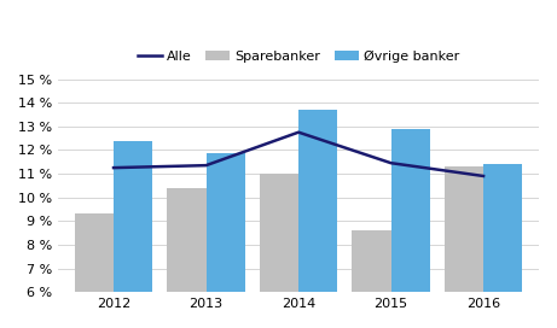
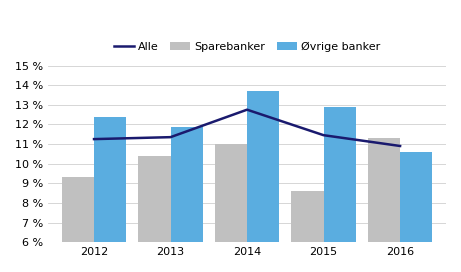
Øvrige banker/2016: 11.4 % -> 10.6 %
